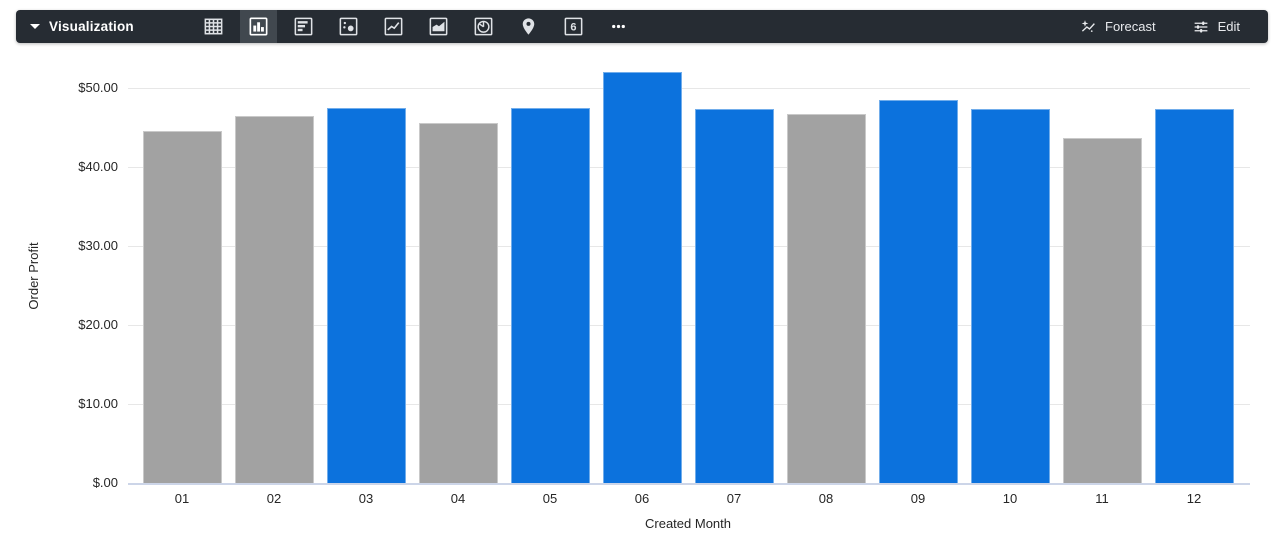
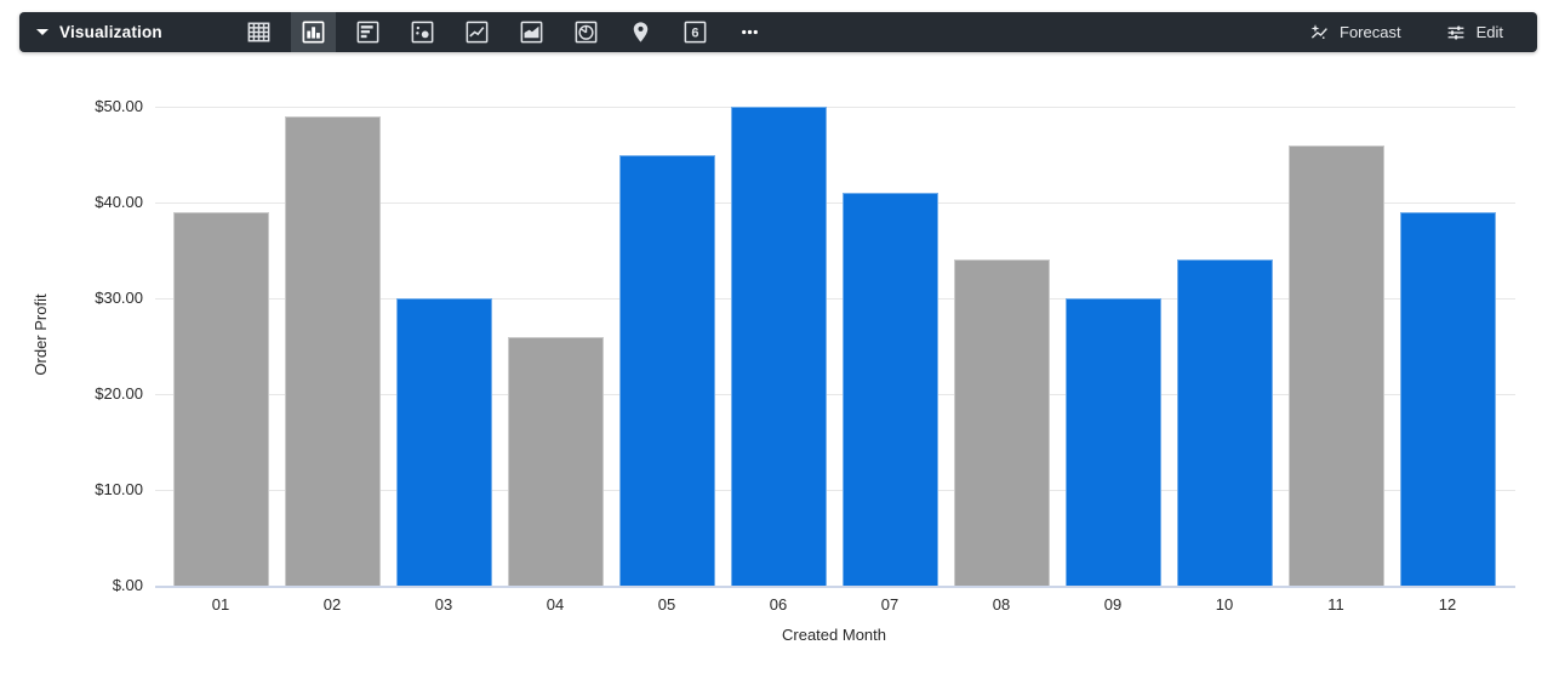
01: $44 -> $39
02: $46 -> $49
03: $48 -> $30
04: $46 -> $26
05: $48 -> $45
06: $52 -> $50
07: $47 -> $41
08: $47 -> $34
09: $48 -> $30
10: $47 -> $34
11: $44 -> $46
12: $47 -> $39
